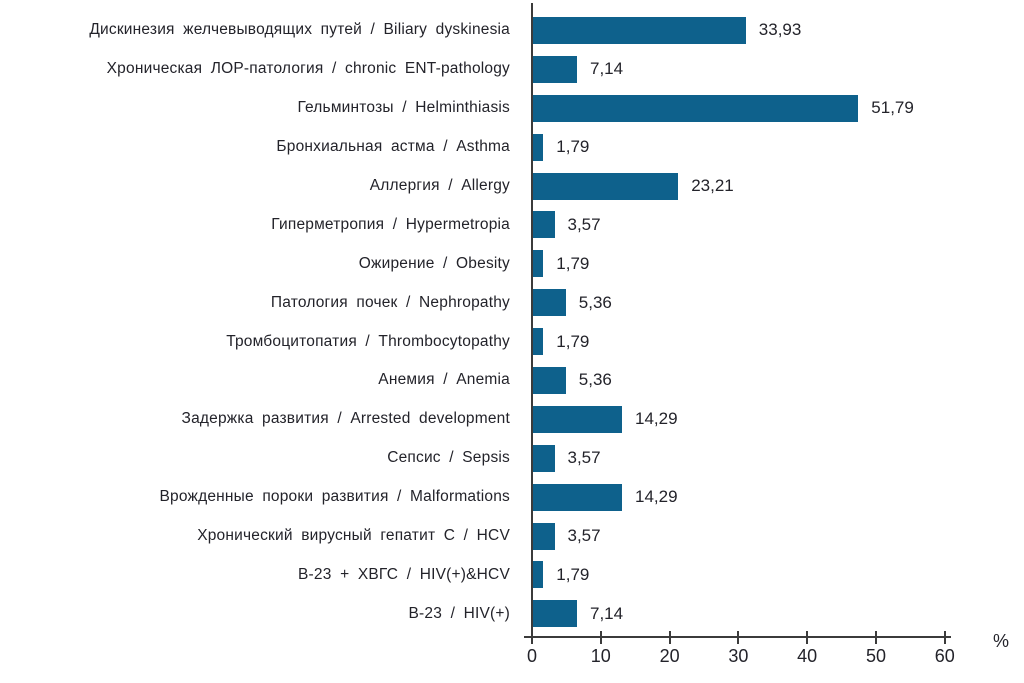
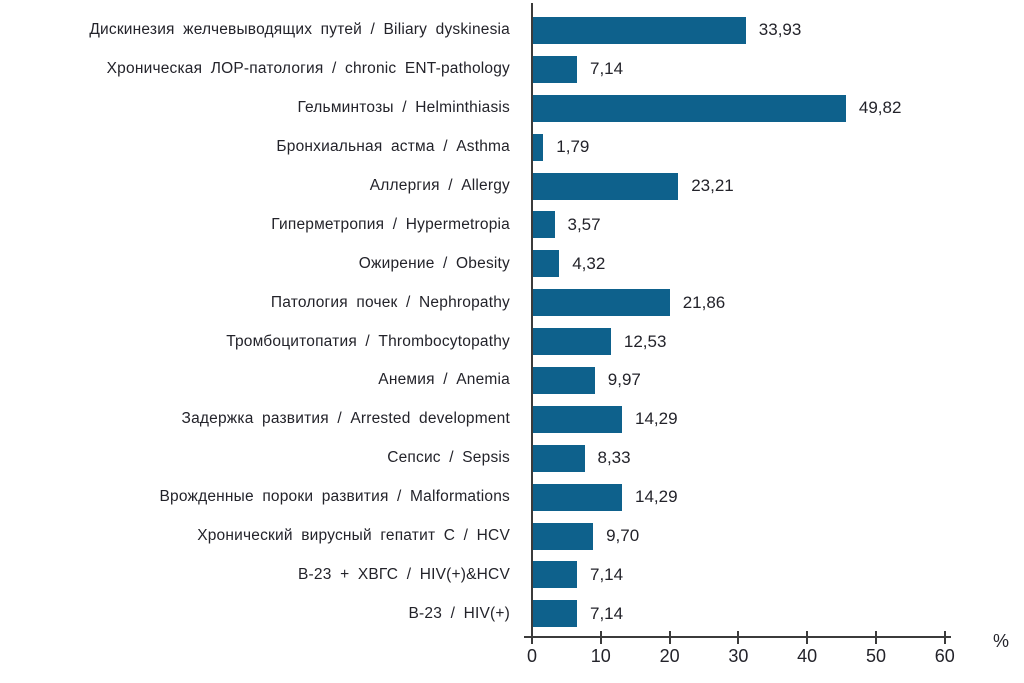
Гельминтозы / Helminthiasis: 51,79 -> 49,82
Ожирение / Obesity: 1,79 -> 4,32
Патология почек / Nephropathy: 5,36 -> 21,86
Тромбоцитопатия / Thrombocytopathy: 1,79 -> 12,53
Анемия / Anemia: 5,36 -> 9,97
Сепсис / Sepsis: 3,57 -> 8,33
Хронический вирусный гепатит С / HCV: 3,57 -> 9,70
В-23 + ХВГС / HIV(+)&HCV: 1,79 -> 7,14
